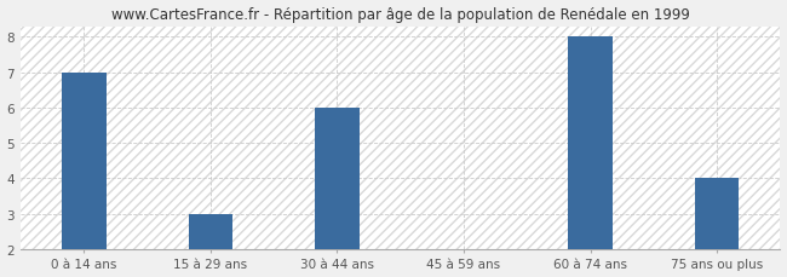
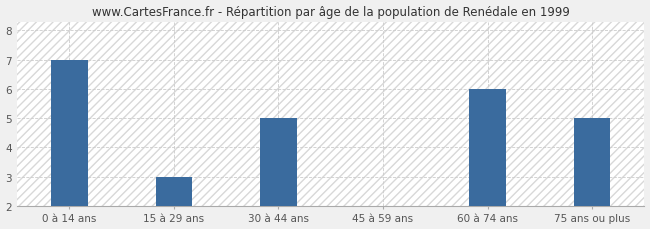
30 à 44 ans: 6 -> 5
60 à 74 ans: 8 -> 6
75 ans ou plus: 4 -> 5
